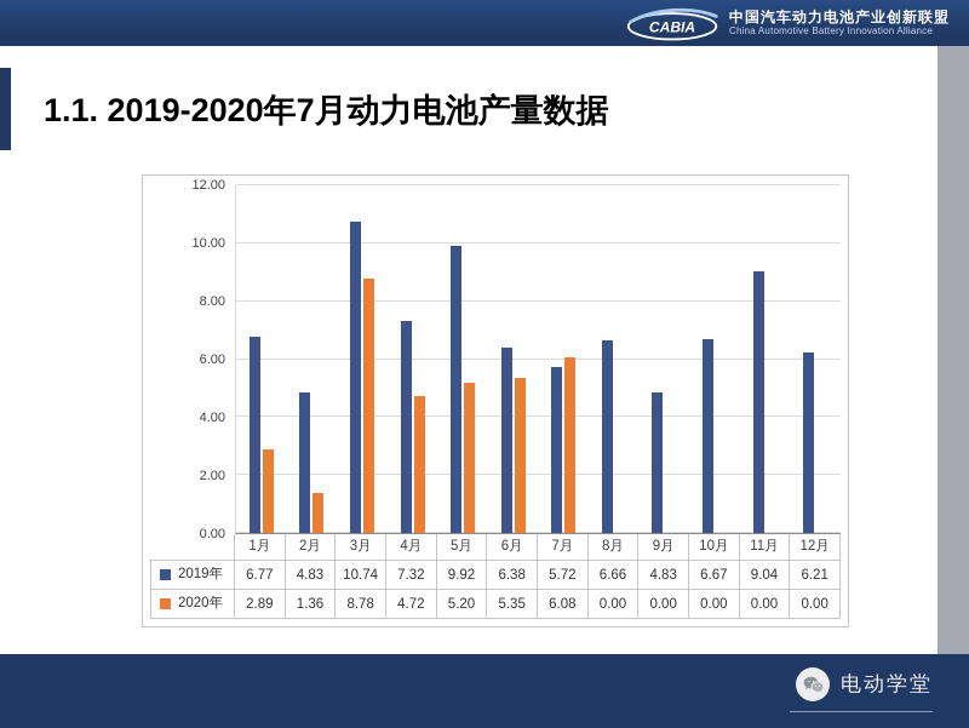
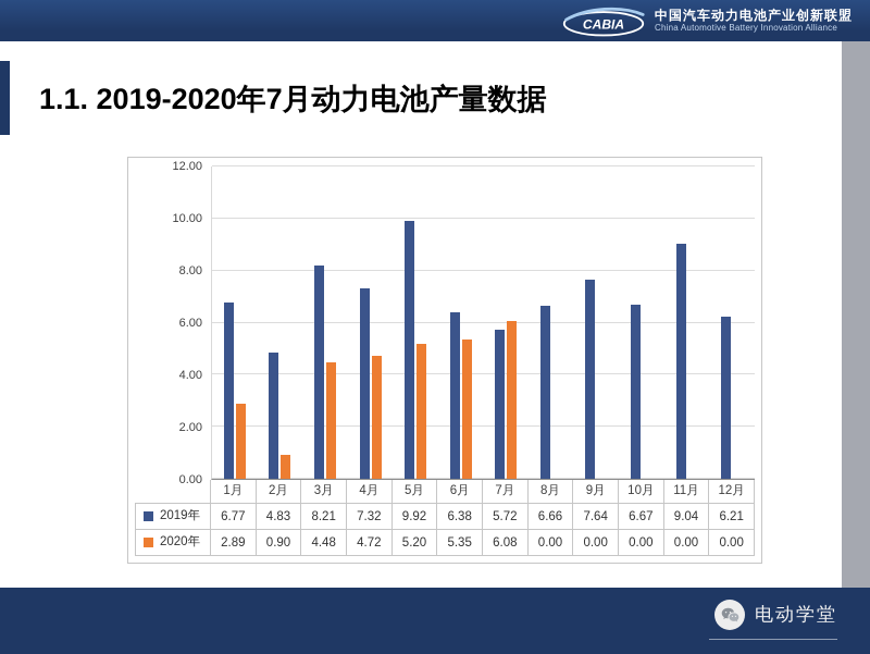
2020年/2月: 1.36 -> 0.90
2019年/3月: 10.74 -> 8.21
2020年/3月: 8.78 -> 4.48
2019年/9月: 4.83 -> 7.64
